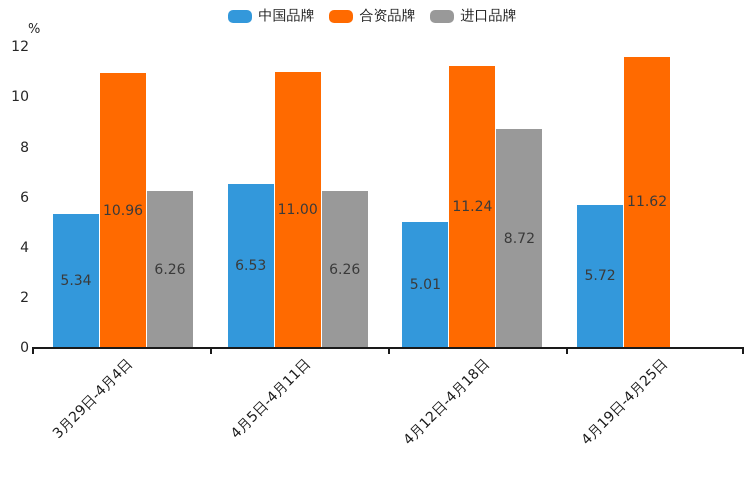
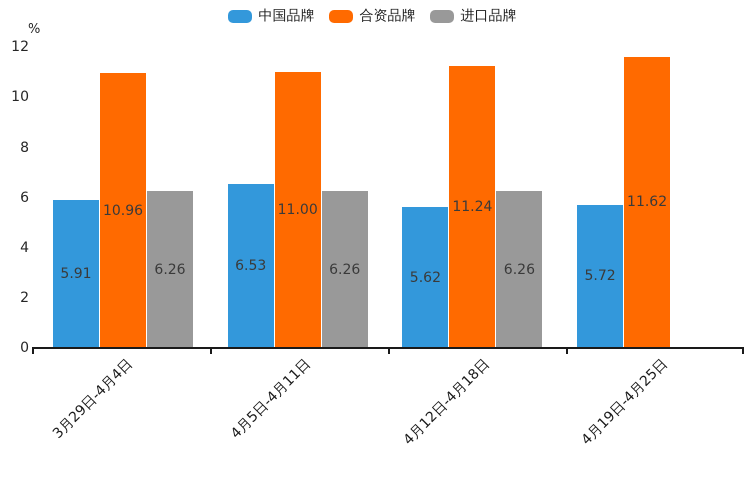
中国品牌/3月29日-4月4日: 5.34 -> 5.91
中国品牌/4月12日-4月18日: 5.01 -> 5.62
进口品牌/4月12日-4月18日: 8.72 -> 6.26
